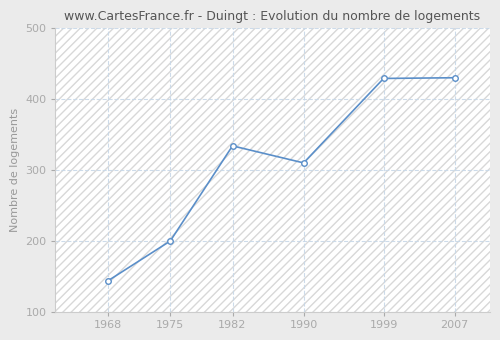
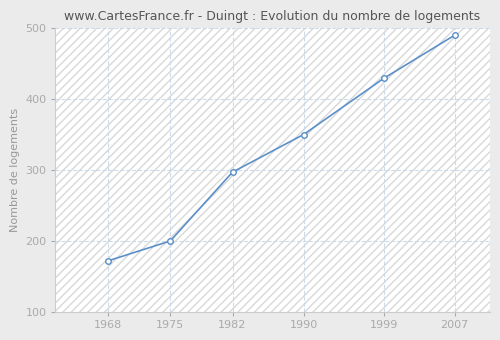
1968: 144 -> 172
1982: 334 -> 297
1990: 310 -> 350
2007: 430 -> 490
